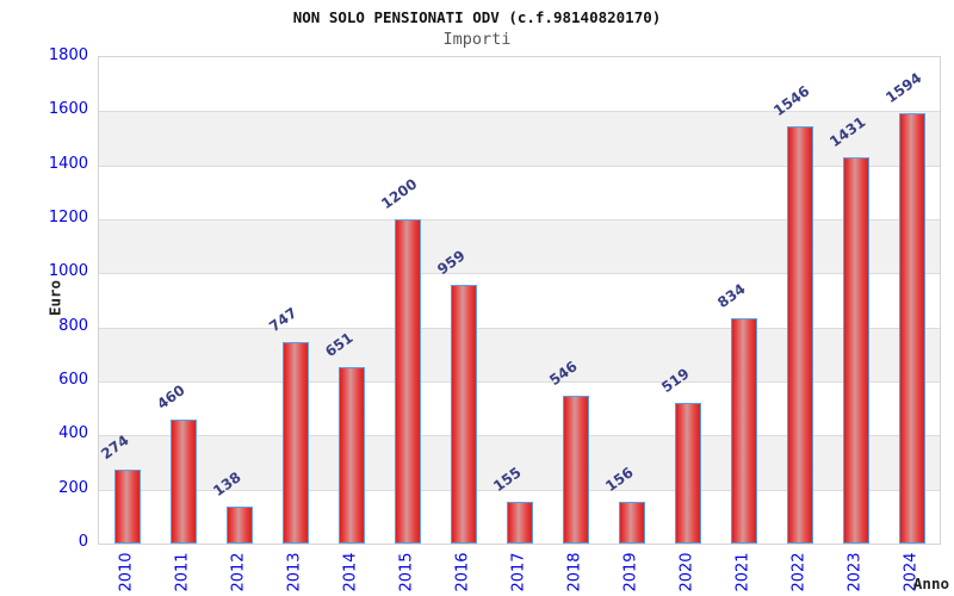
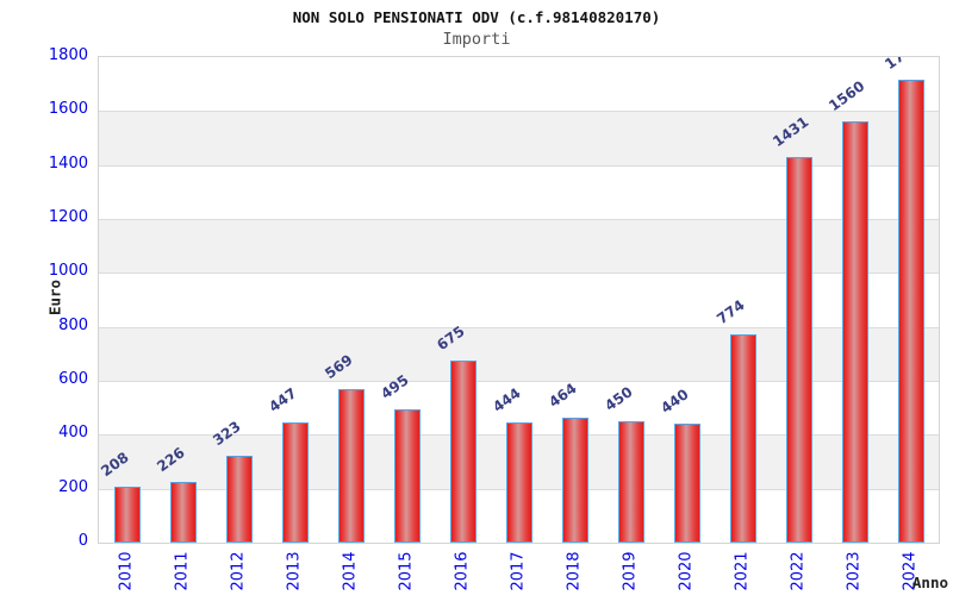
2010: 274 -> 208
2011: 460 -> 226
2012: 138 -> 323
2013: 747 -> 447
2014: 651 -> 569
2015: 1200 -> 495
2016: 959 -> 675
2017: 155 -> 444
2018: 546 -> 464
2019: 156 -> 450
2020: 519 -> 440
2021: 834 -> 774
2022: 1546 -> 1431
2023: 1431 -> 1560
2024: 1594 -> 1717
